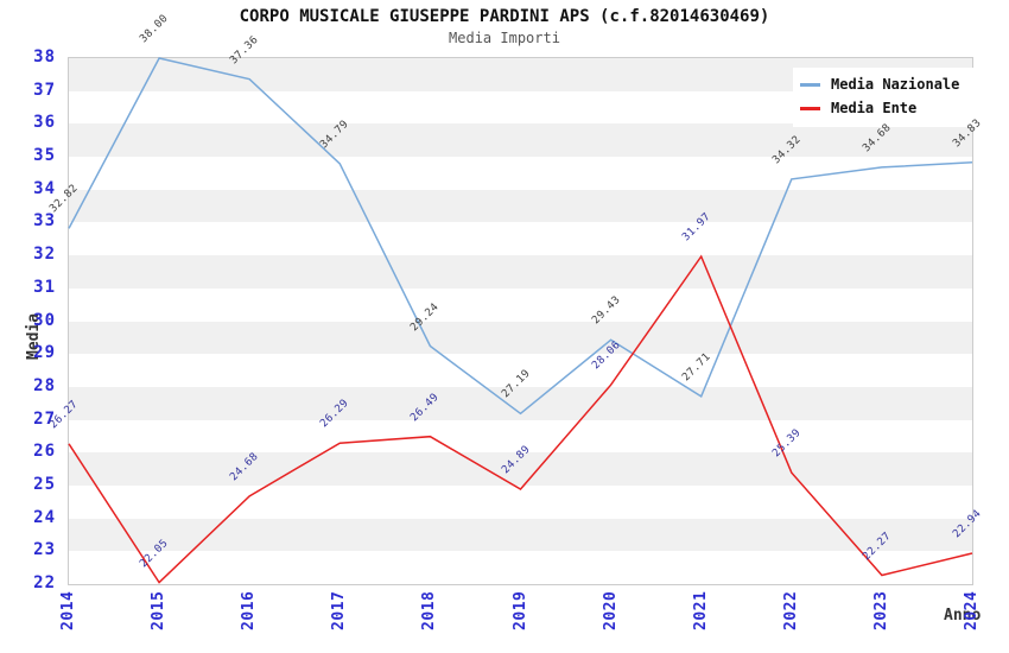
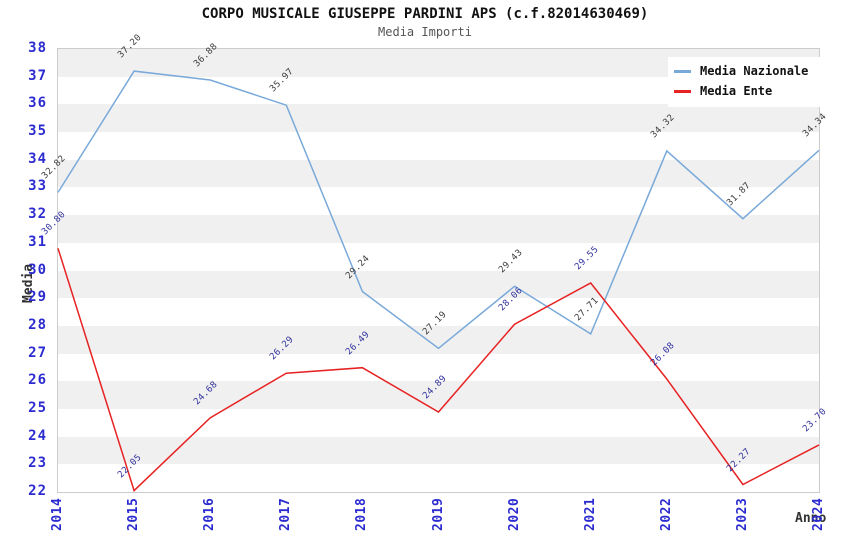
Media Ente/2014: 26.27 -> 30.80
Media Nazionale/2015: 38.00 -> 37.20
Media Nazionale/2016: 37.36 -> 36.88
Media Nazionale/2017: 34.79 -> 35.97
Media Ente/2021: 31.97 -> 29.55
Media Ente/2022: 25.39 -> 26.08
Media Nazionale/2023: 34.68 -> 31.87
Media Nazionale/2024: 34.83 -> 34.34
Media Ente/2024: 22.94 -> 23.70
